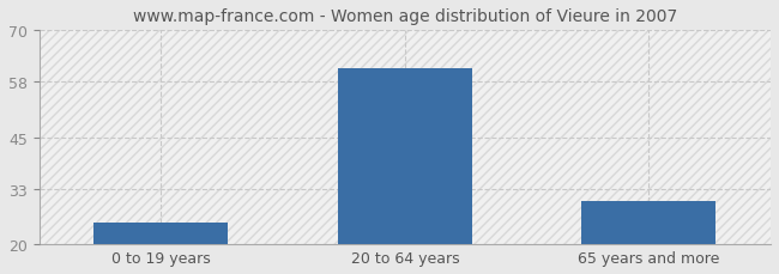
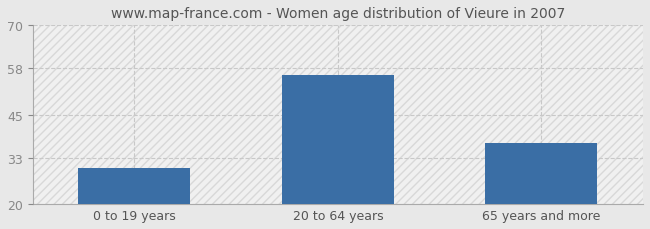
0 to 19 years: 25 -> 30
20 to 64 years: 61 -> 56
65 years and more: 30 -> 37
